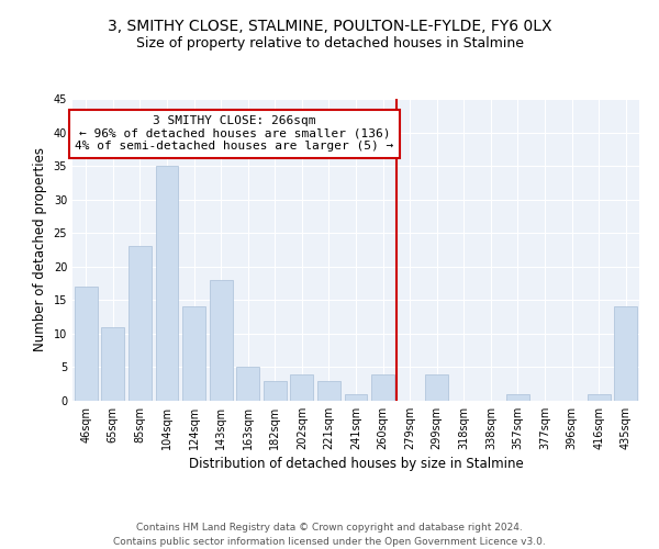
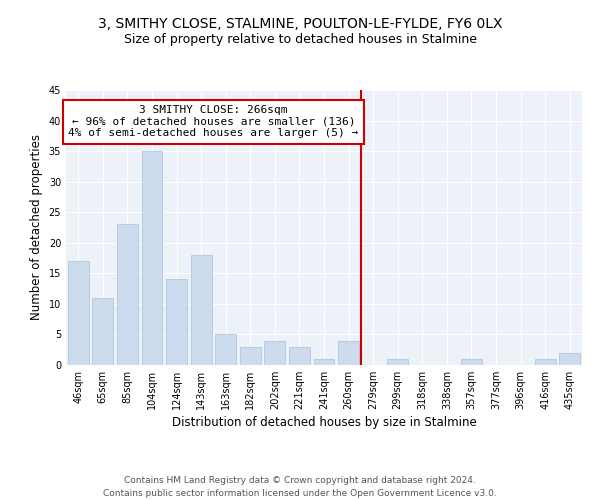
299sqm: 4 -> 1
435sqm: 14 -> 2
